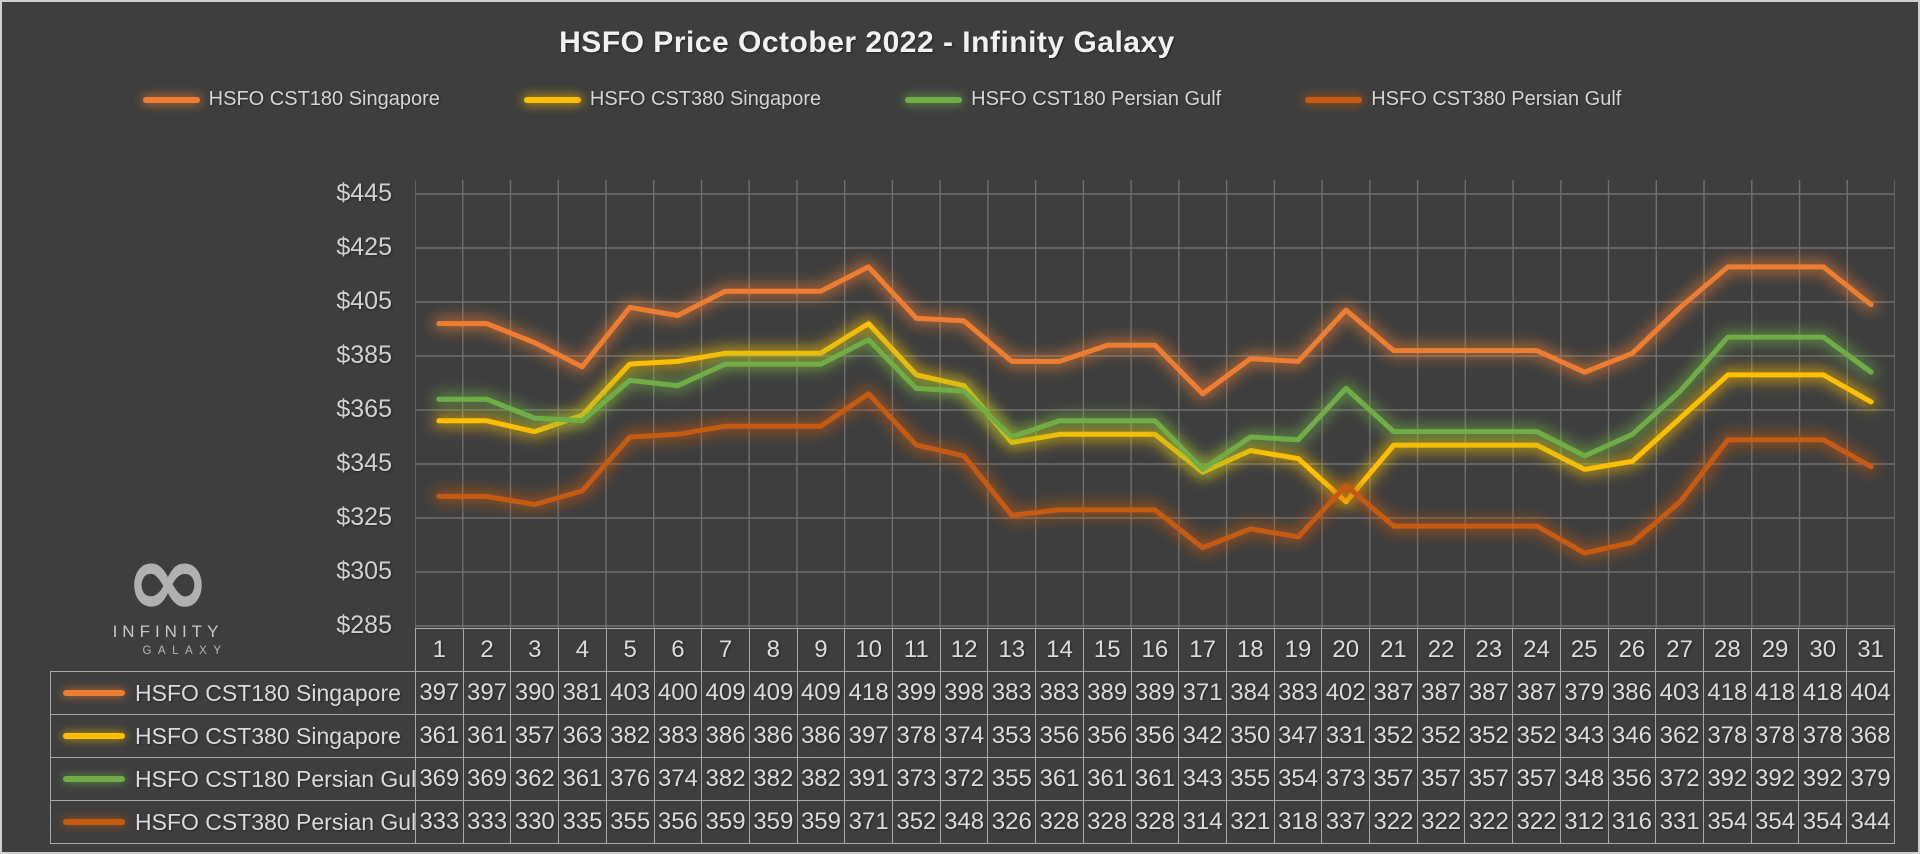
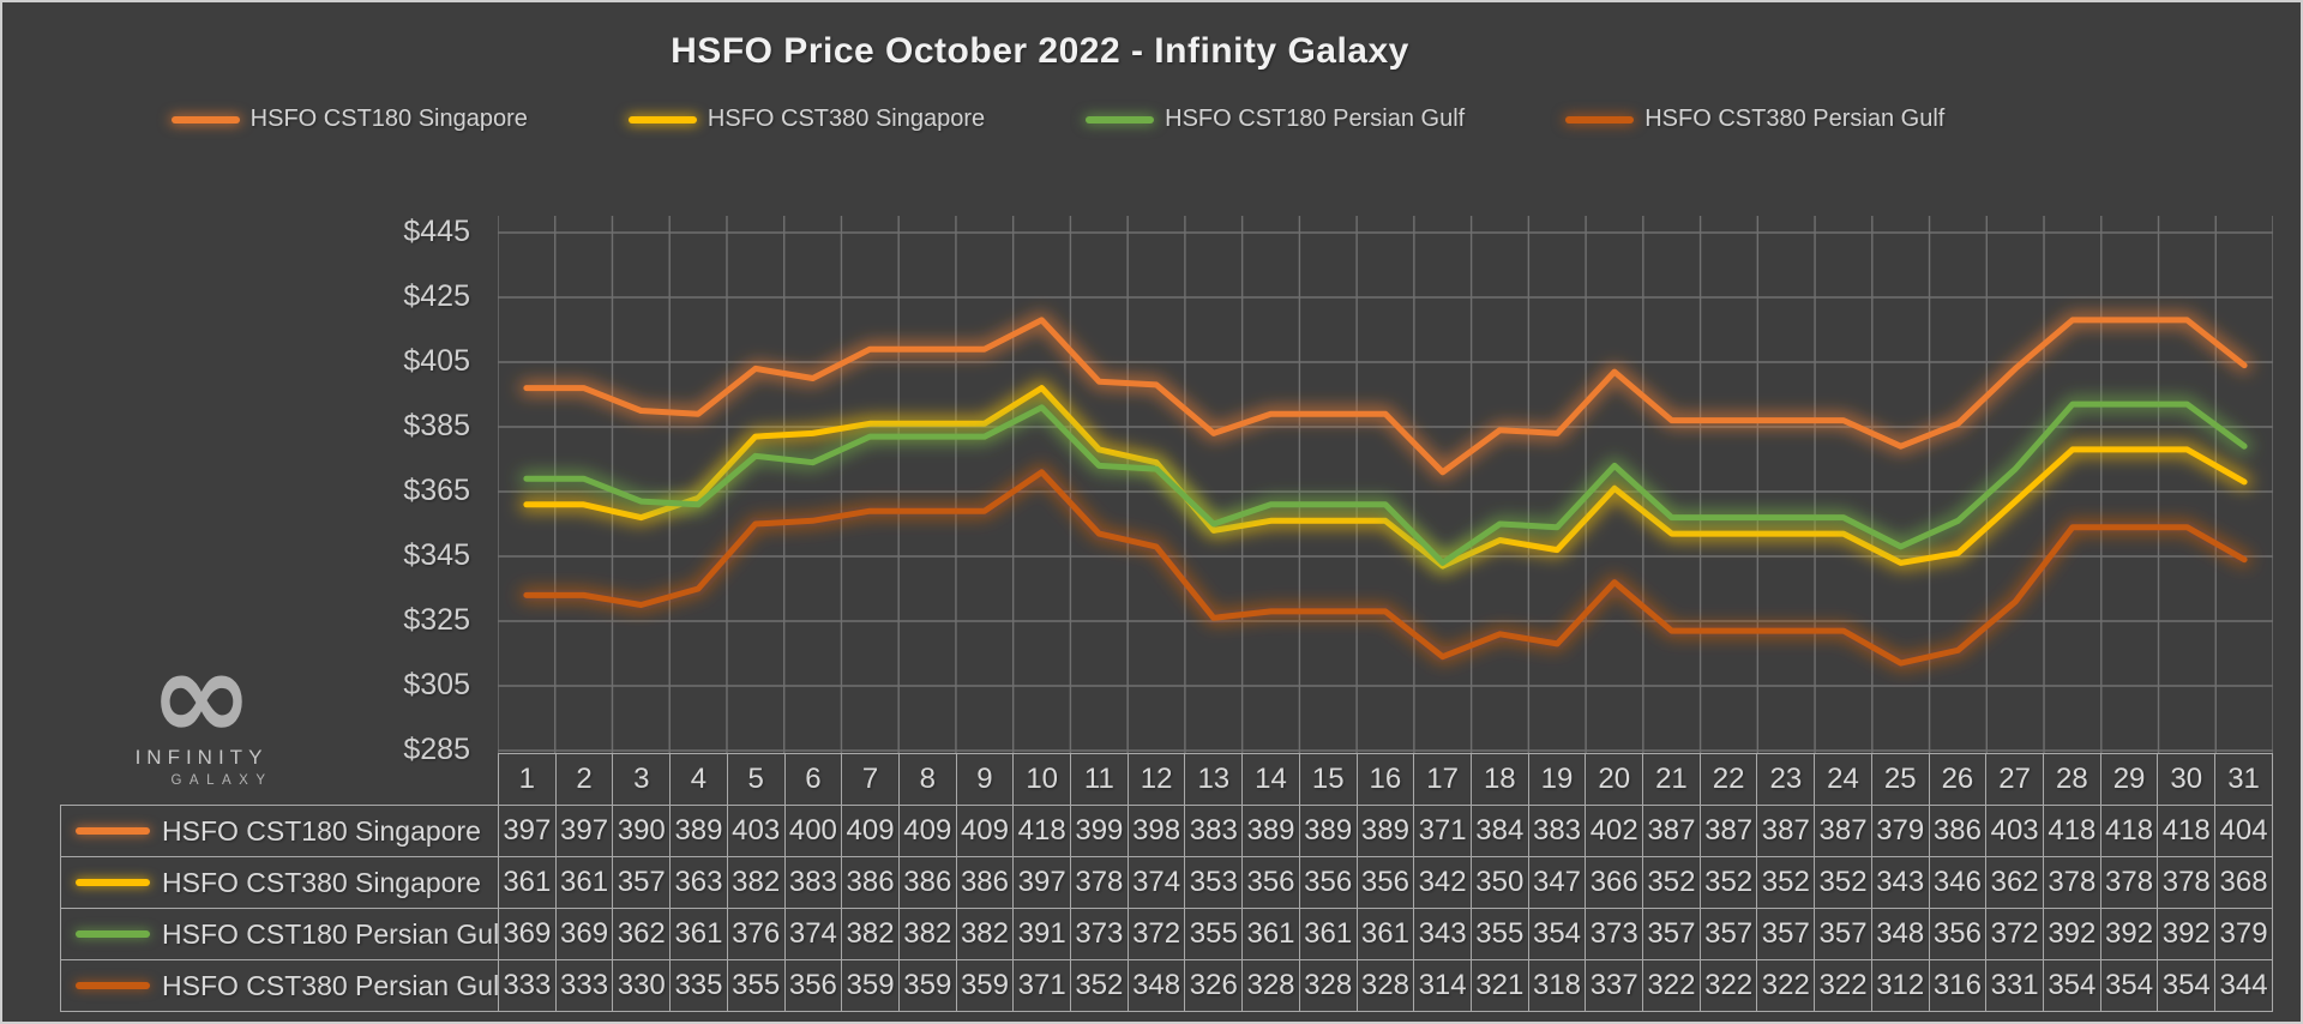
HSFO CST180 Singapore/4: 381 -> 389
HSFO CST180 Singapore/14: 383 -> 389
HSFO CST380 Singapore/20: 331 -> 366
